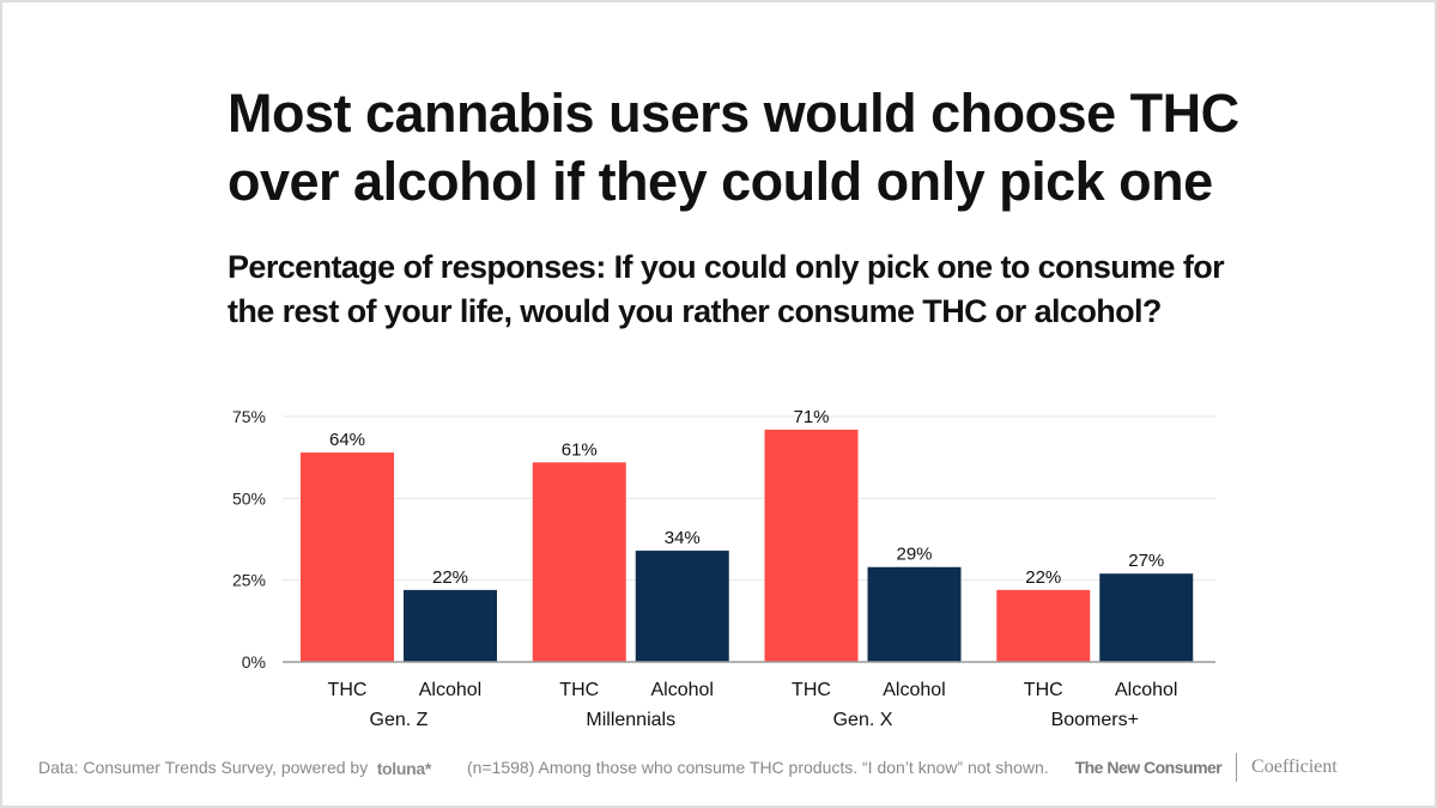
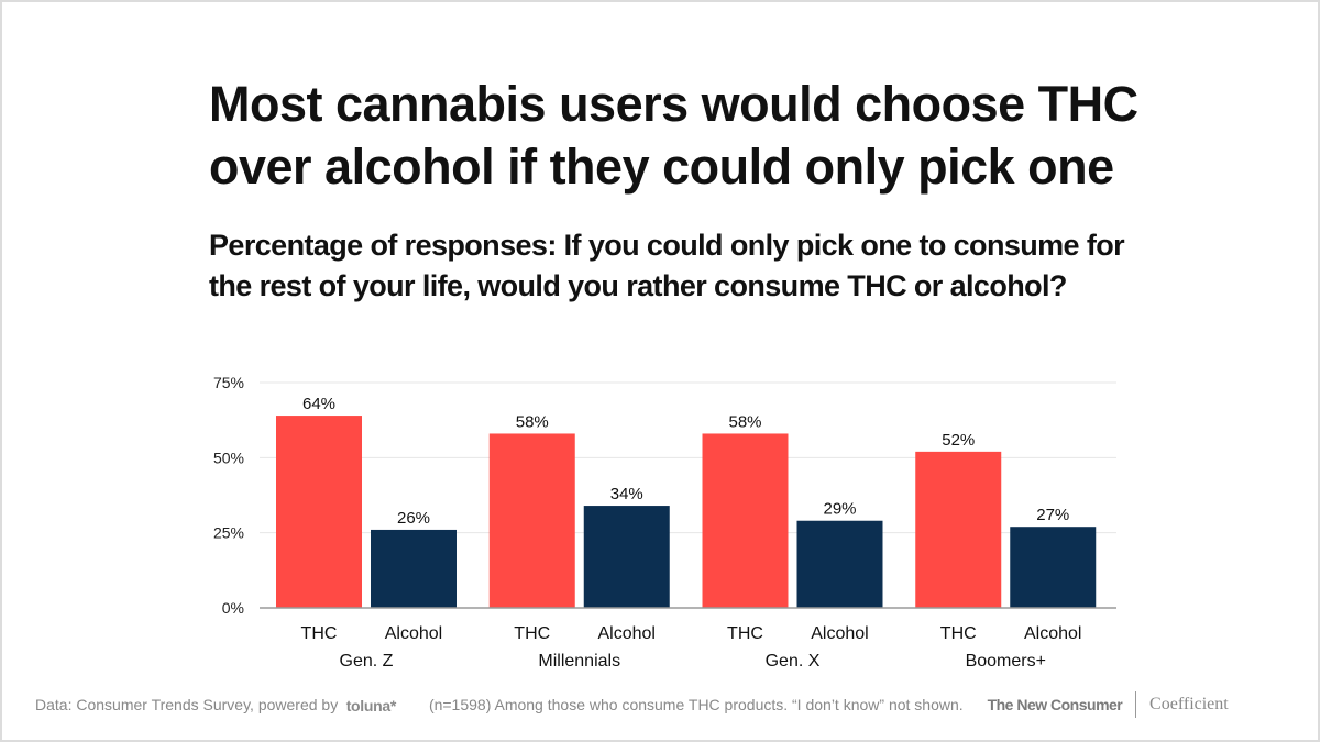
Alcohol/Gen. Z: 22% -> 26%
THC/Millennials: 61% -> 58%
THC/Gen. X: 71% -> 58%
THC/Boomers+: 22% -> 52%
